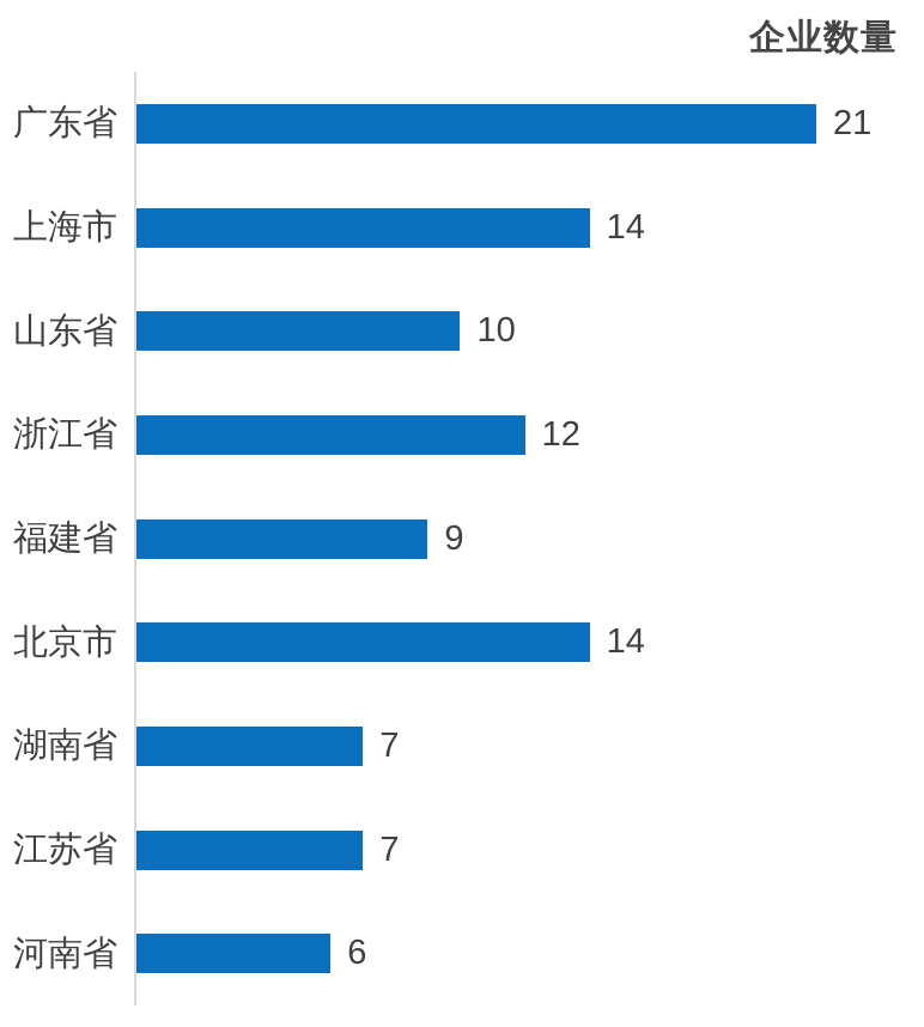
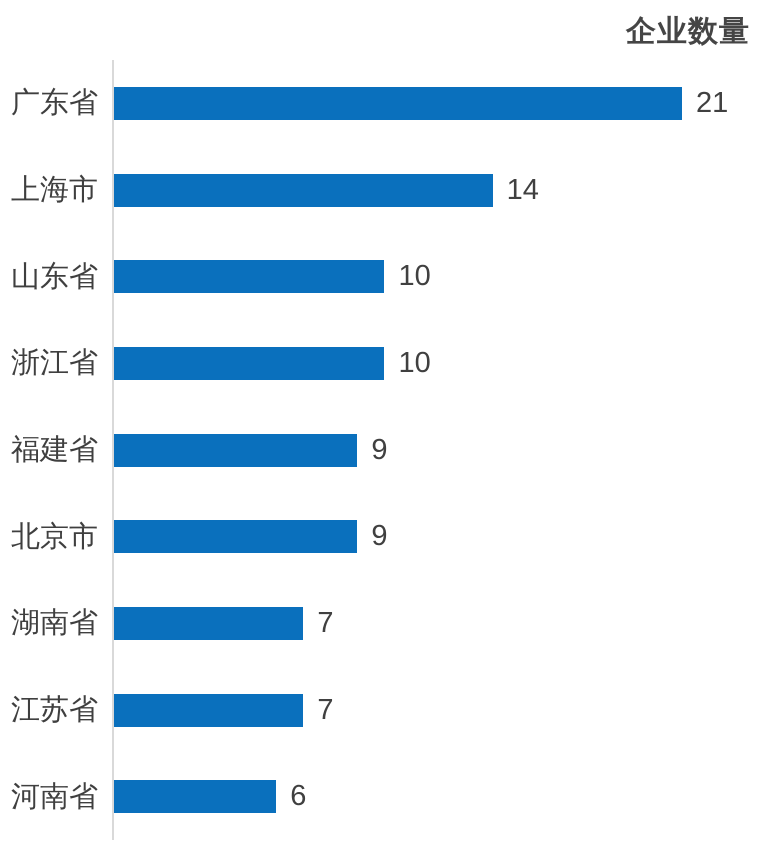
浙江省: 12 -> 10
北京市: 14 -> 9
